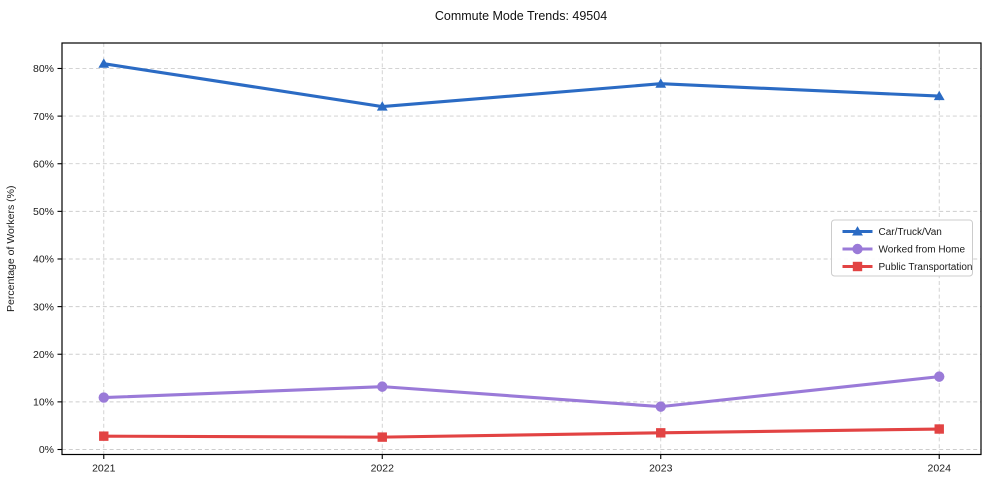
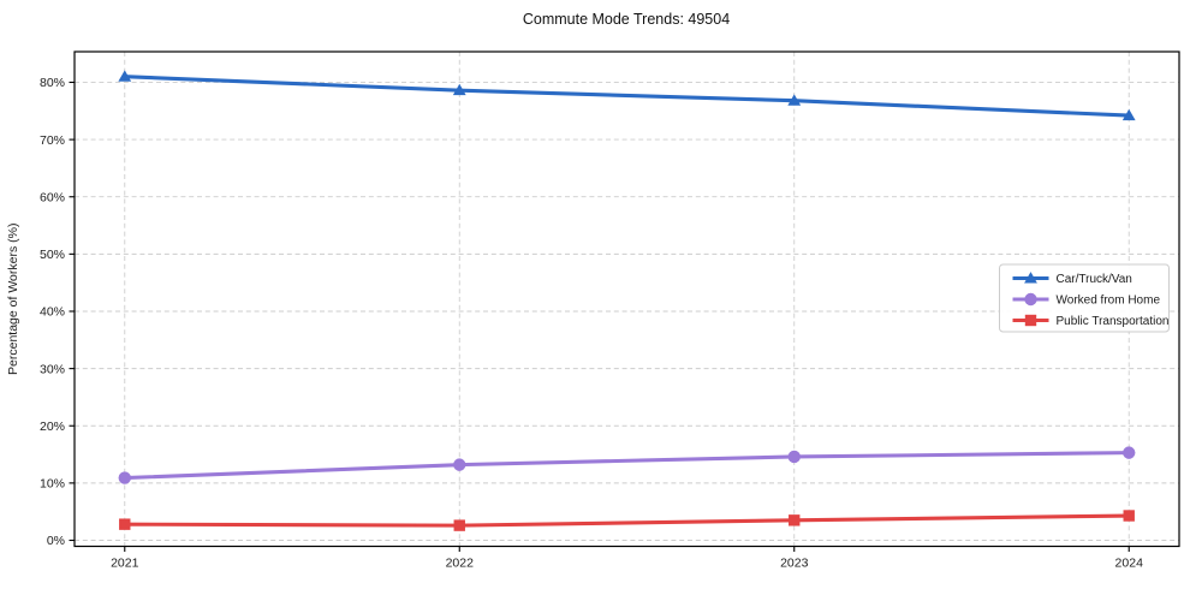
Car/Truck/Van/2022: 72% -> 79%
Worked from Home/2023: 9% -> 15%
